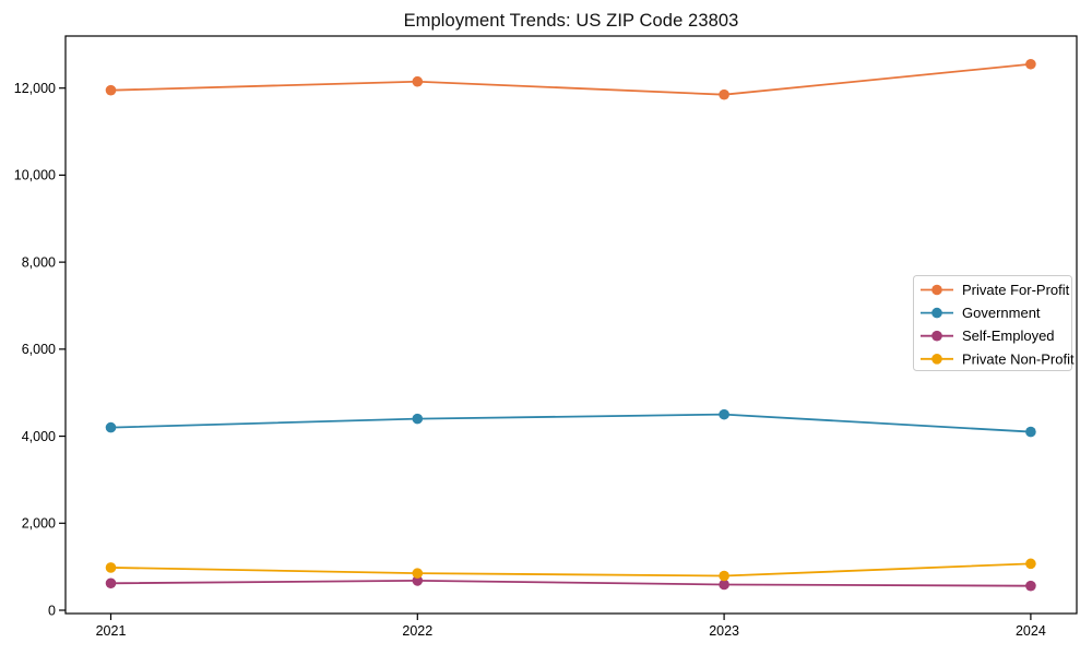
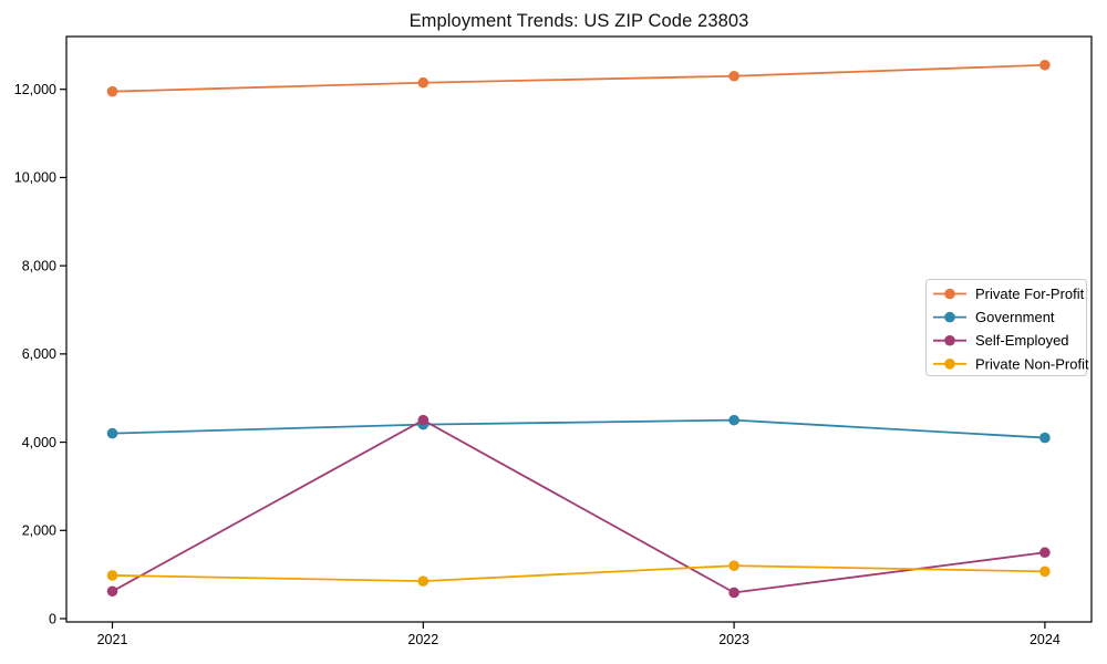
Self-Employed/2022: 700 -> 4500
Private For-Profit/2023: 11800 -> 12300
Private Non-Profit/2023: 800 -> 1200
Self-Employed/2024: 600 -> 1500
